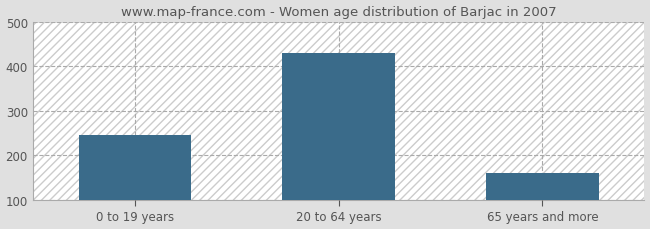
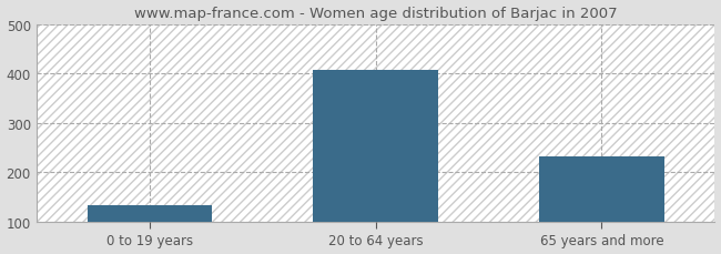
0 to 19 years: 245 -> 133
20 to 64 years: 430 -> 407
65 years and more: 160 -> 233
